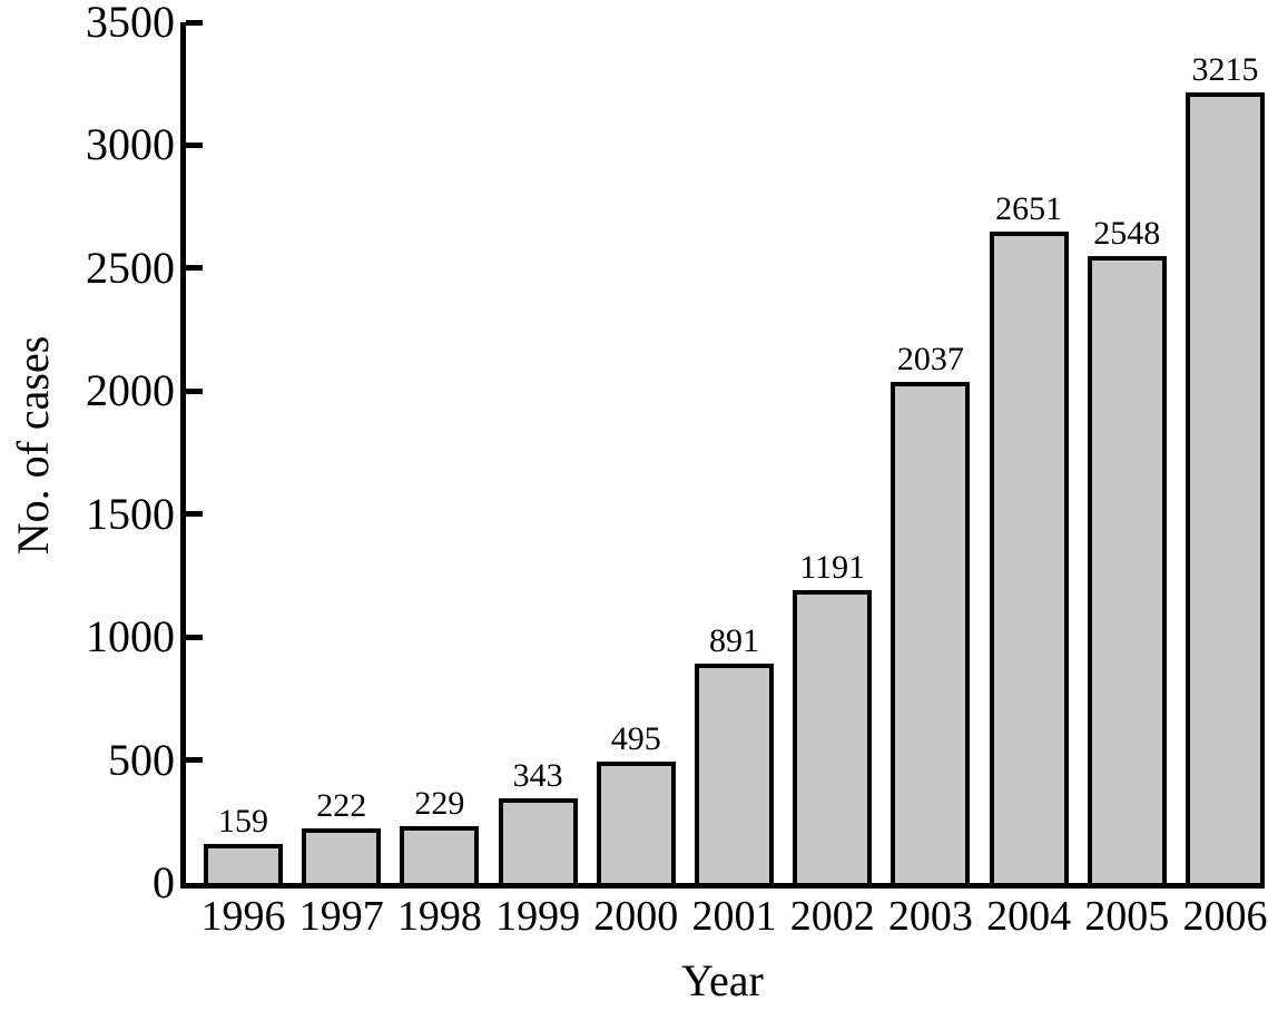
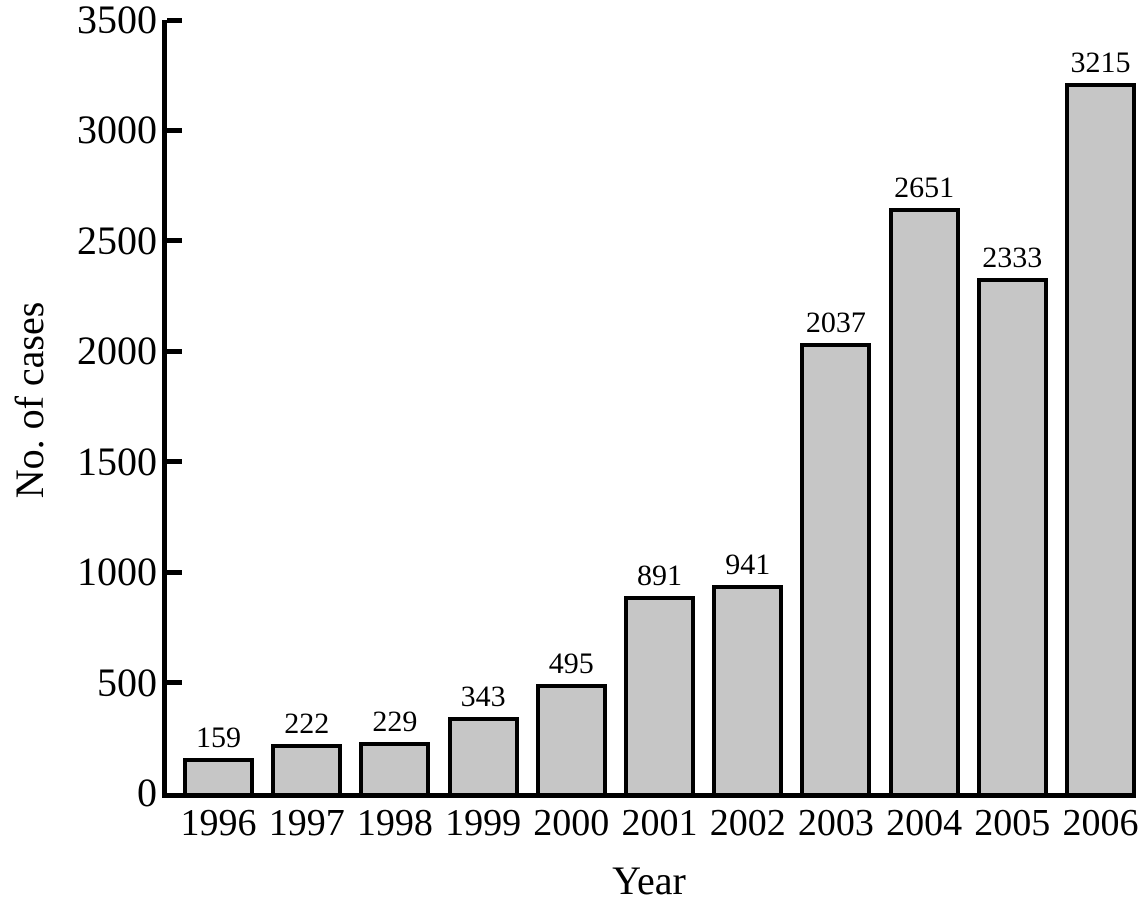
2002: 1191 -> 941
2005: 2548 -> 2333
